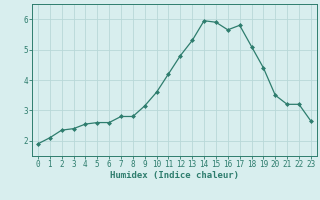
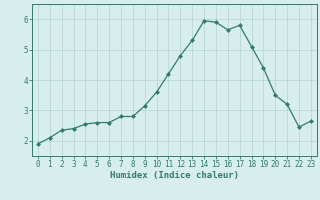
22: 3.20 -> 2.45
